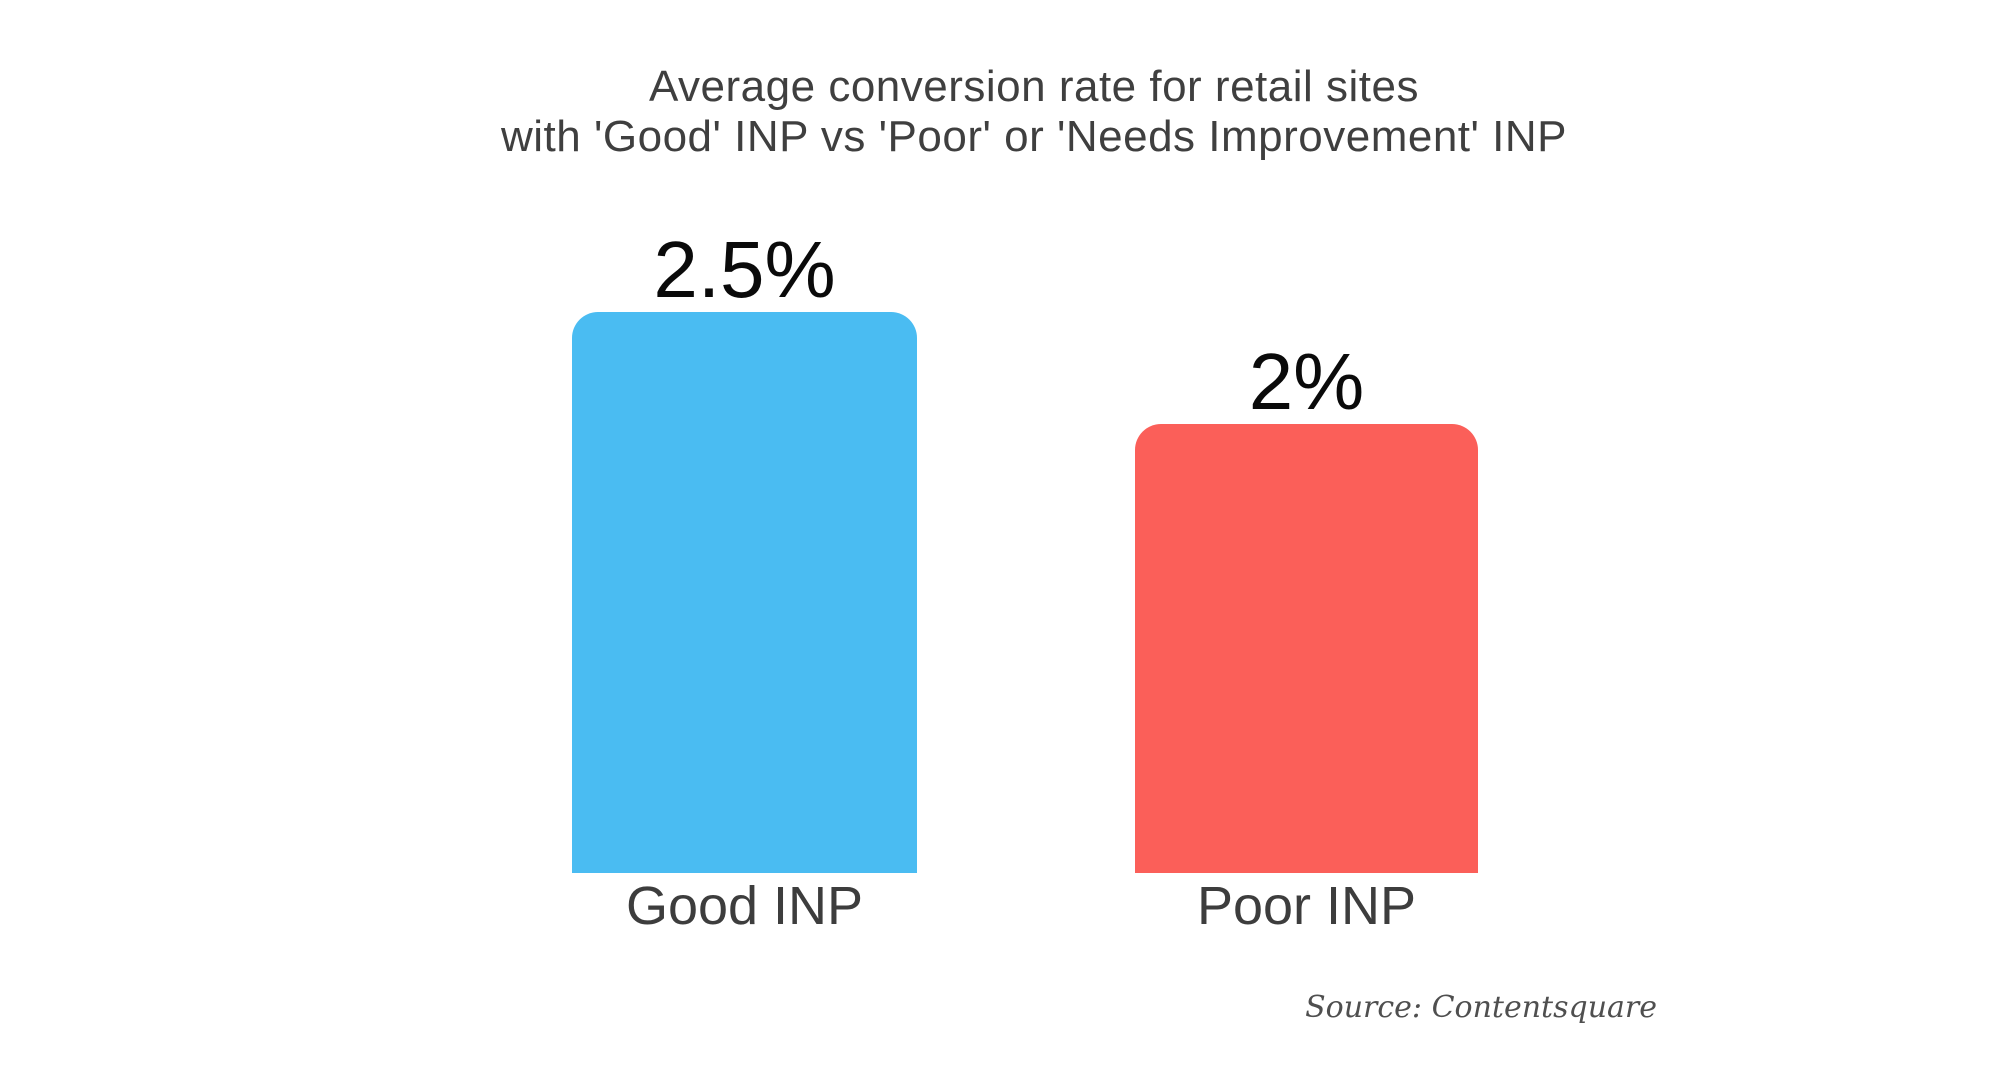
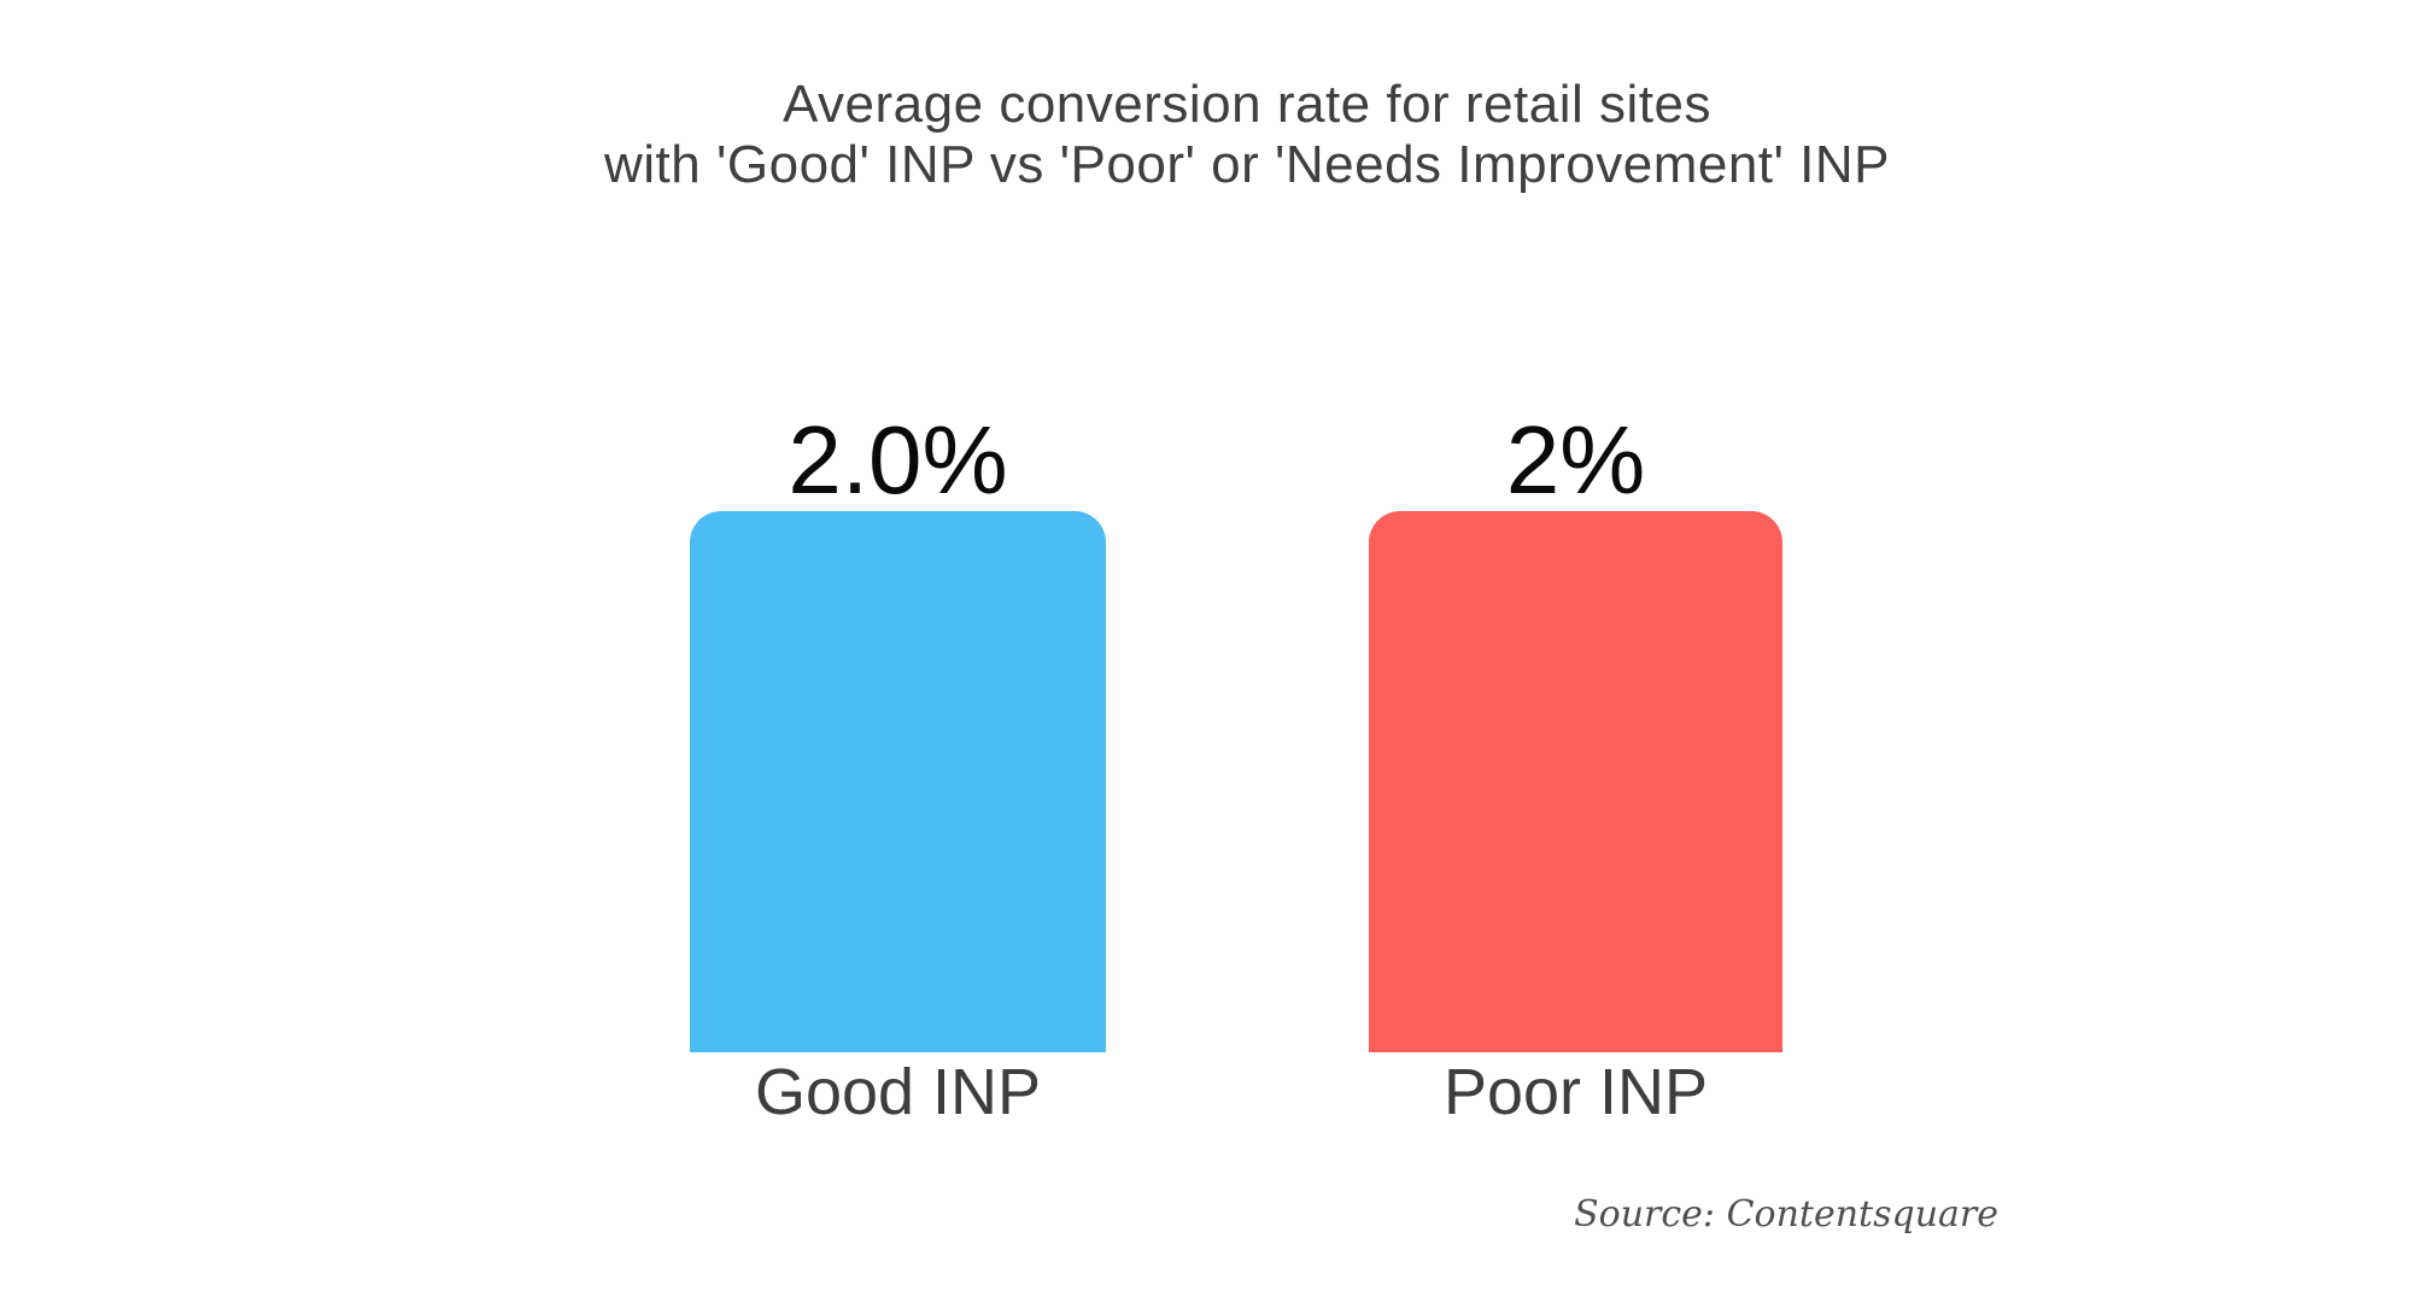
Good INP: 2.5% -> 2.0%
